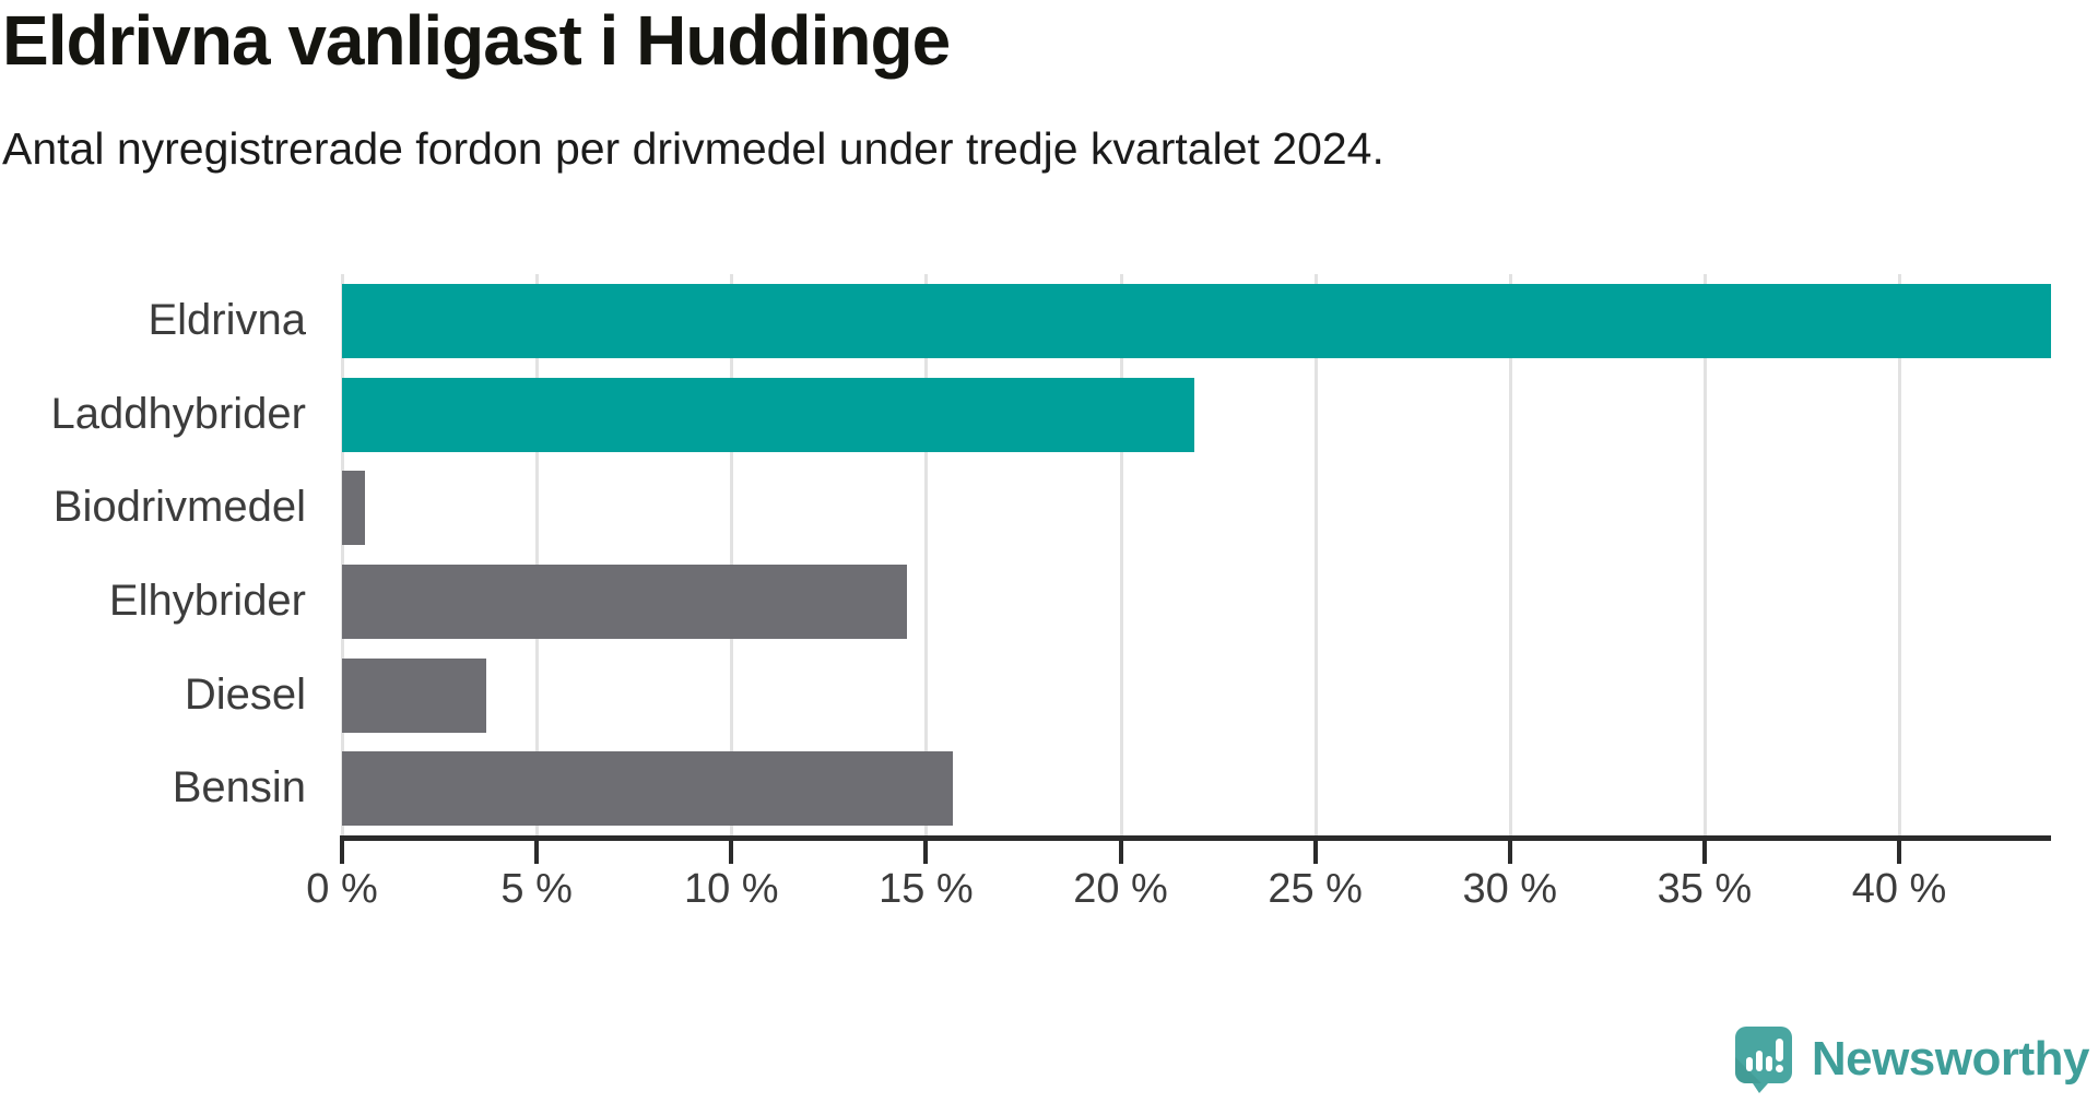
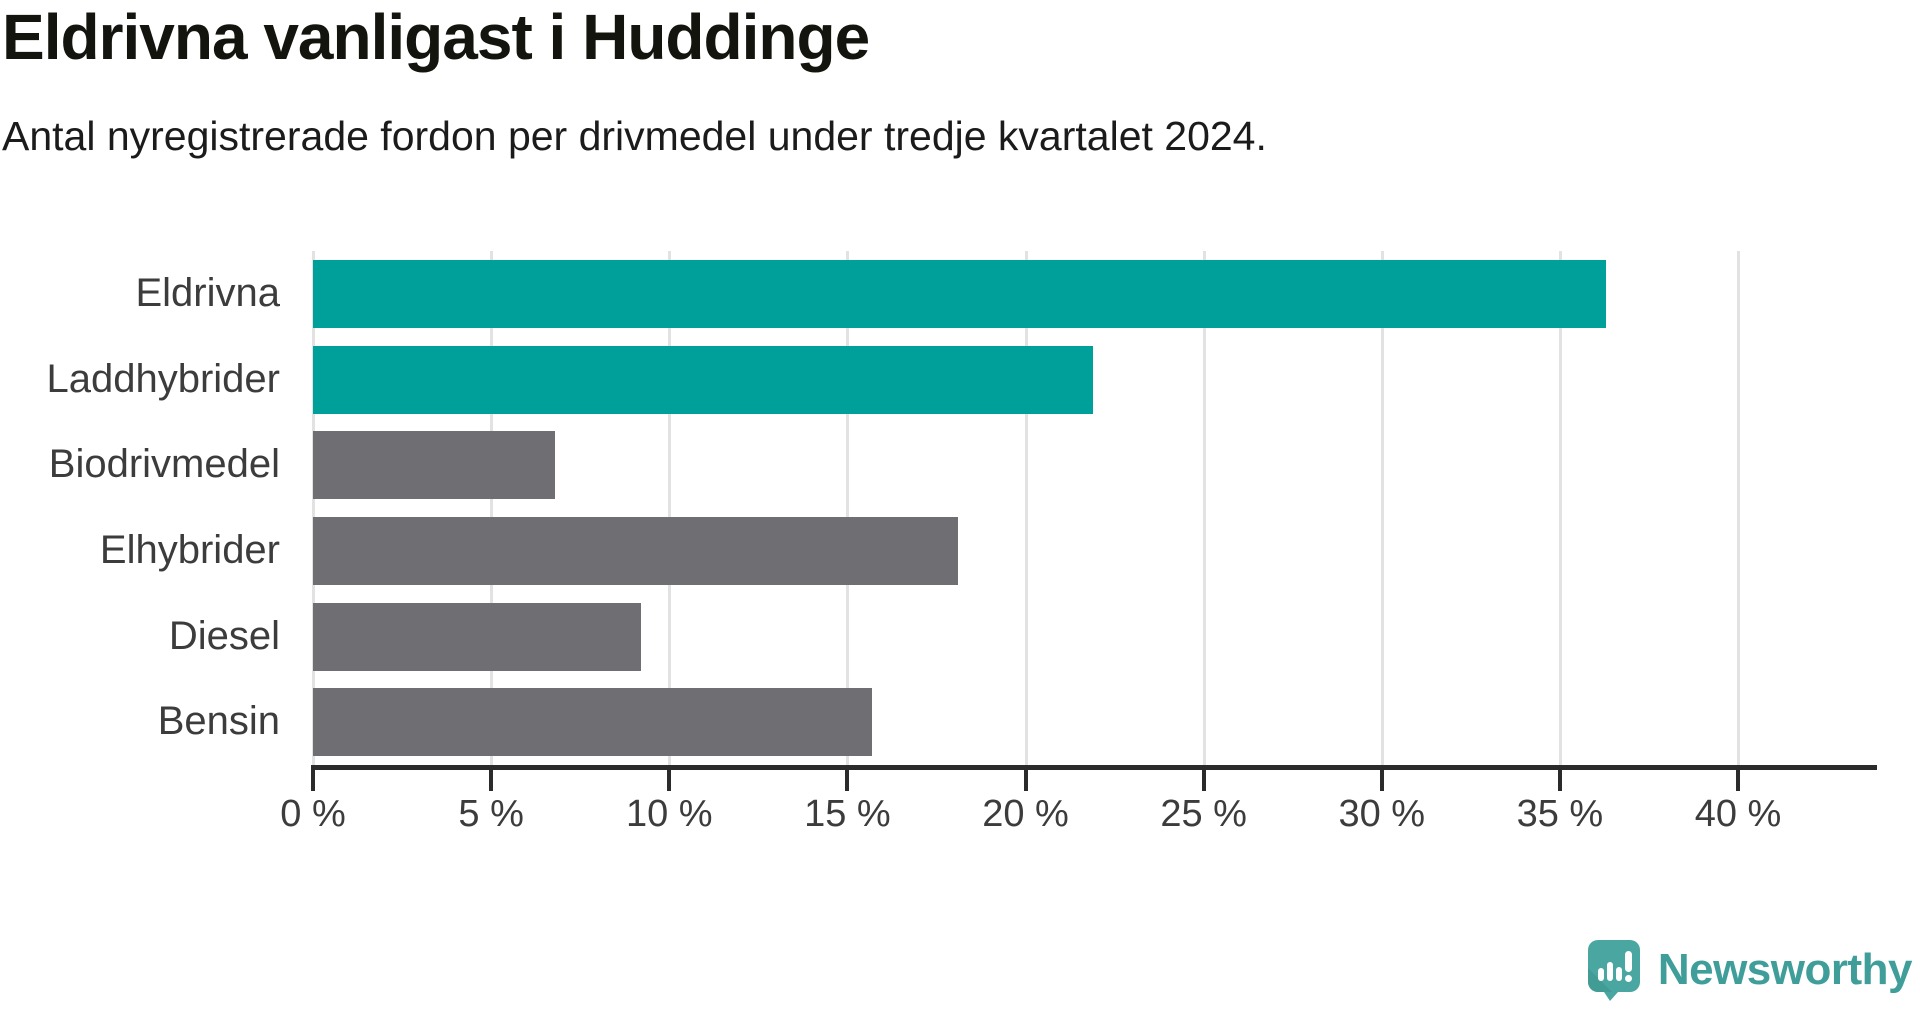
Eldrivna: 43.9% -> 36.3%
Biodrivmedel: 0.6% -> 6.8%
Elhybrider: 14.5% -> 18.1%
Diesel: 3.7% -> 9.2%
